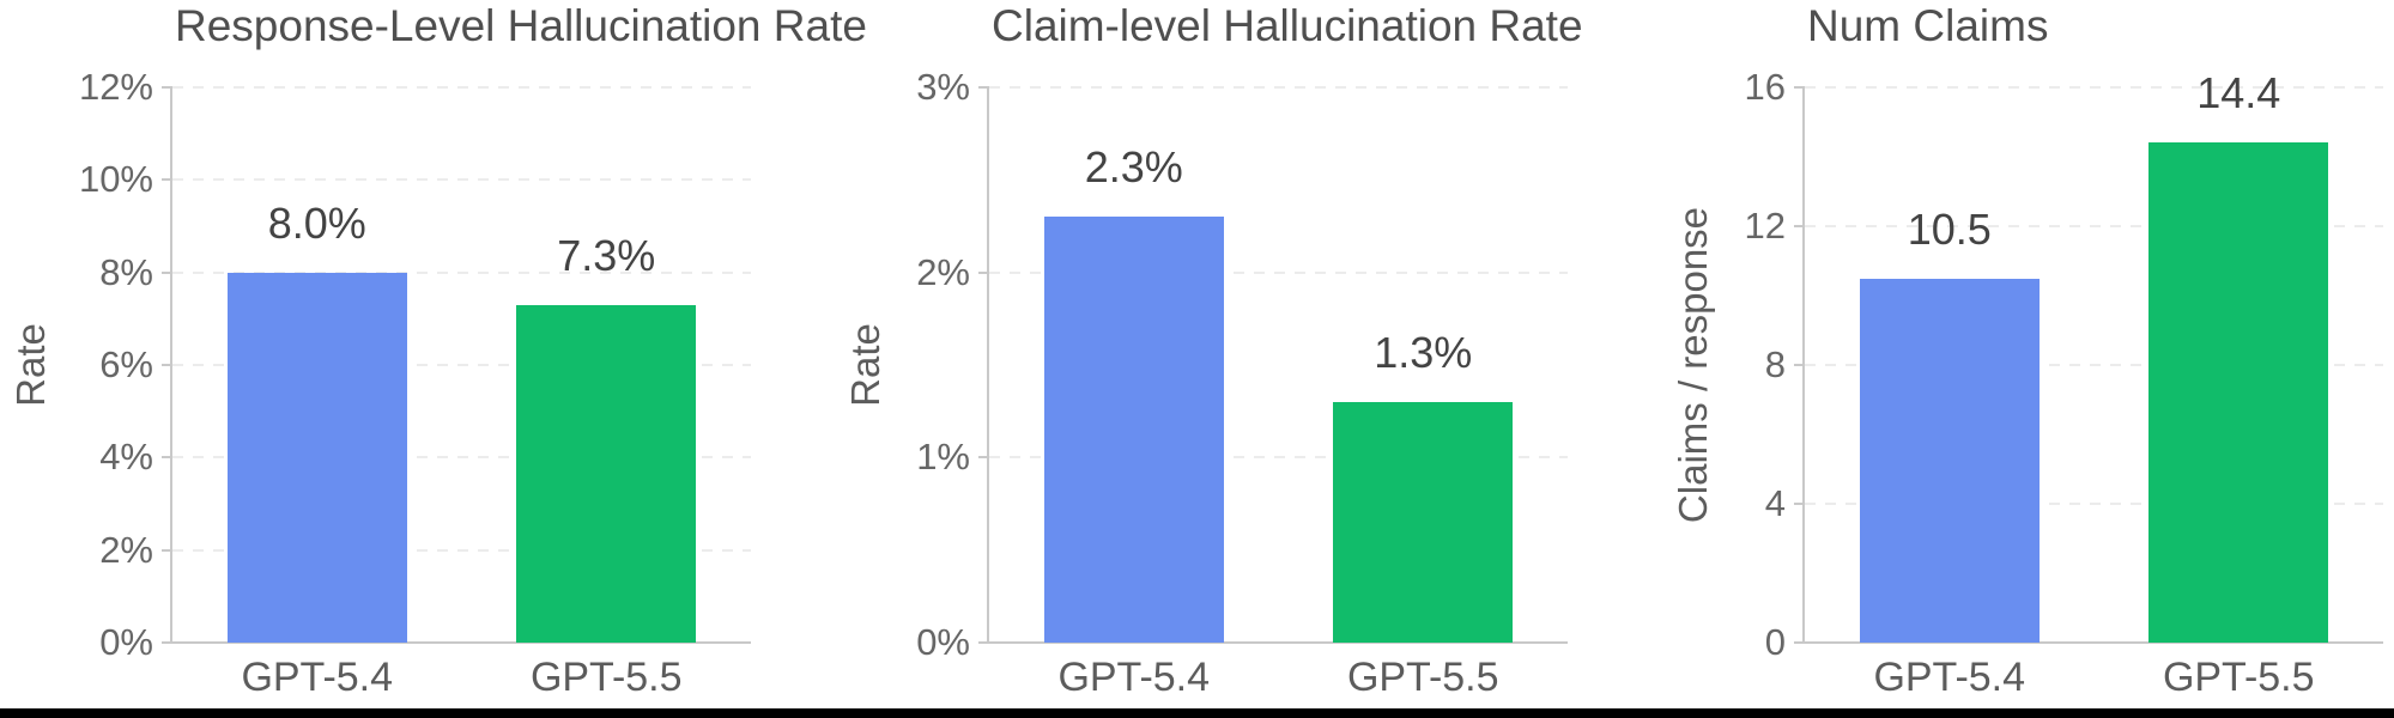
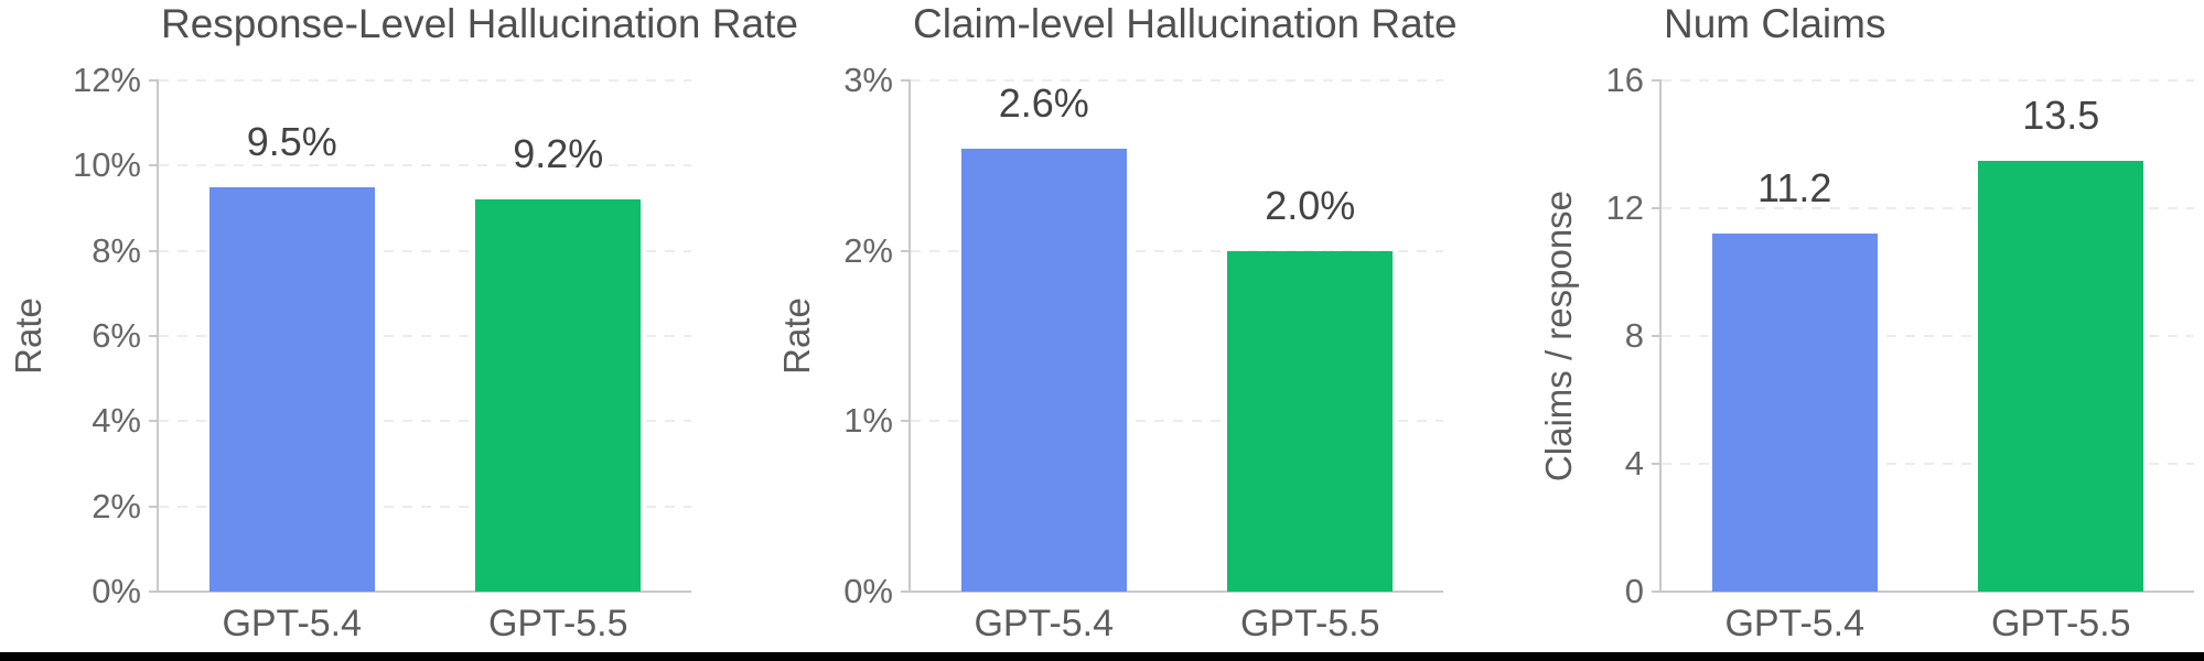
Response-Level Hallucination Rate/GPT-5.4: 8.0% -> 9.5%
Response-Level Hallucination Rate/GPT-5.5: 7.3% -> 9.2%
Claim-level Hallucination Rate/GPT-5.4: 2.3% -> 2.6%
Claim-level Hallucination Rate/GPT-5.5: 1.3% -> 2.0%
Num Claims/GPT-5.4: 10.5 -> 11.2
Num Claims/GPT-5.5: 14.4 -> 13.5
